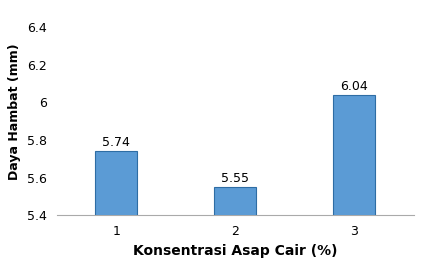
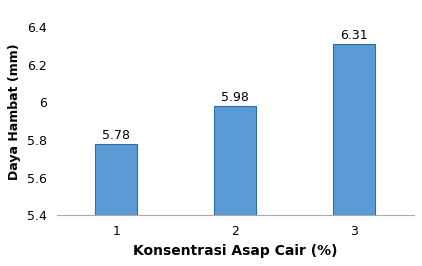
1: 5.74 -> 5.78
2: 5.55 -> 5.98
3: 6.04 -> 6.31
